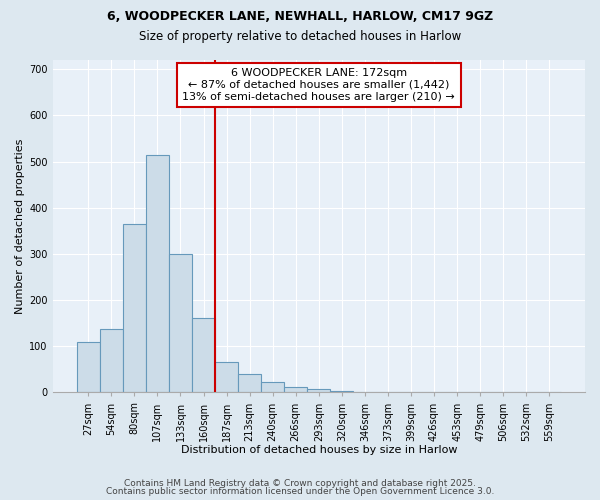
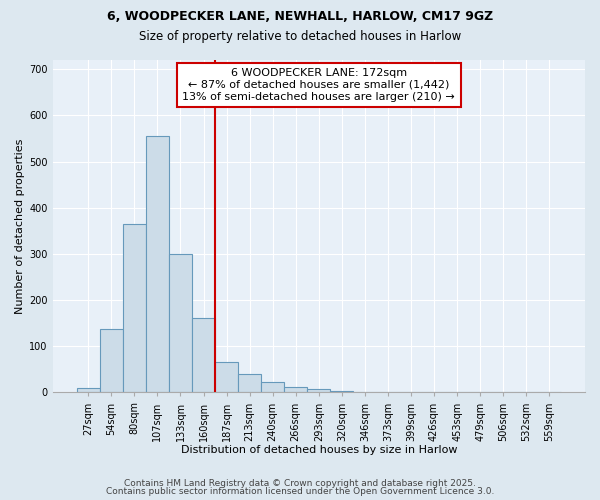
27sqm: 110 -> 10
107sqm: 515 -> 556
